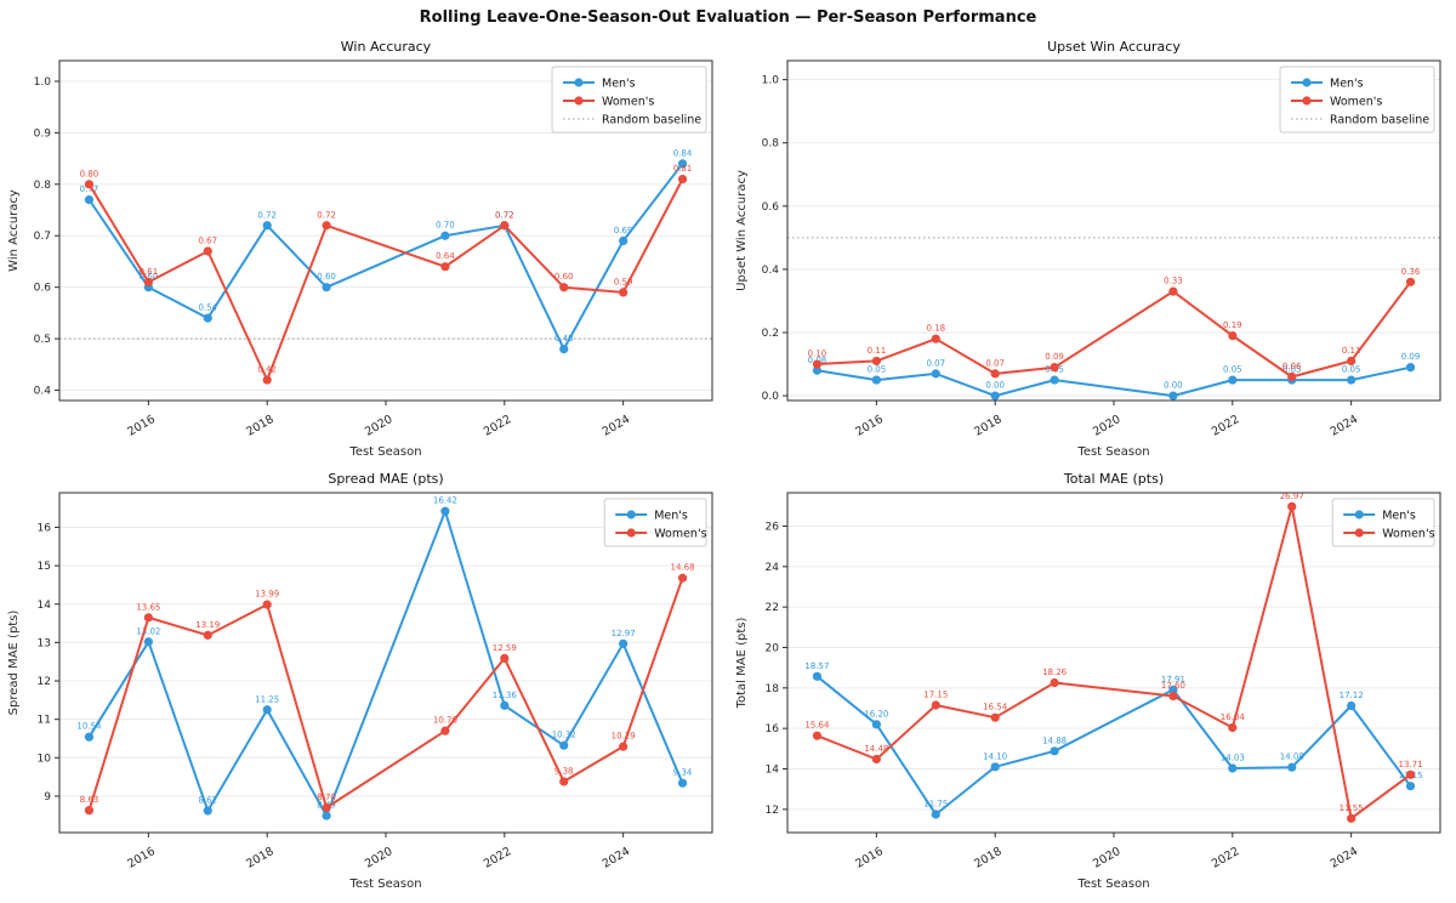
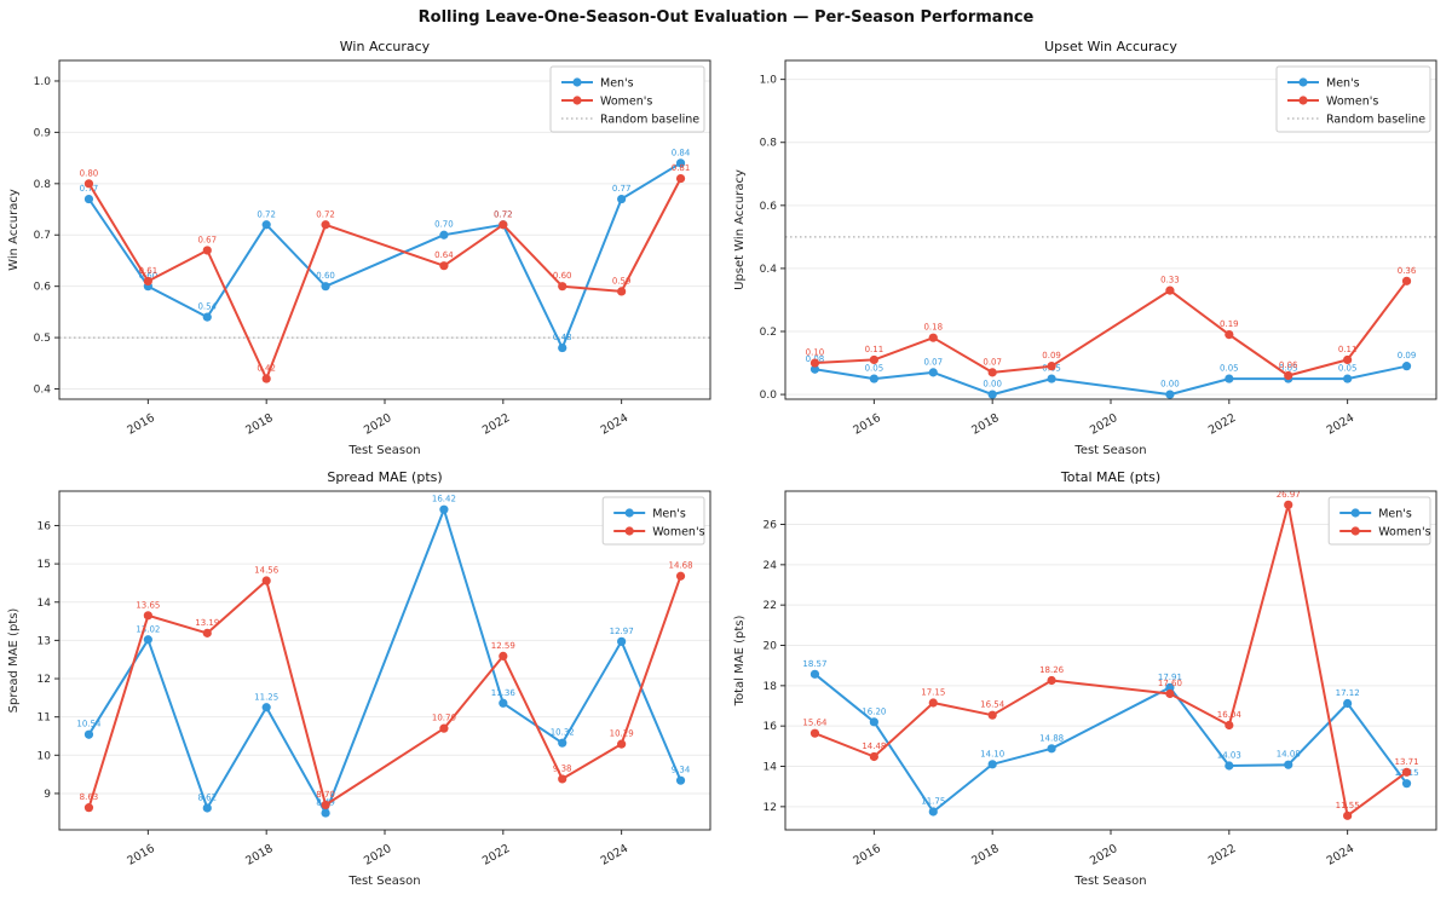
Win Accuracy/Men's/2024: 0.69 -> 0.77
Spread MAE (pts)/Women's/2018: 13.99 -> 14.56
